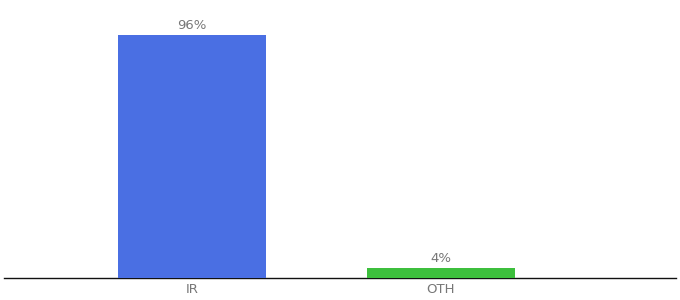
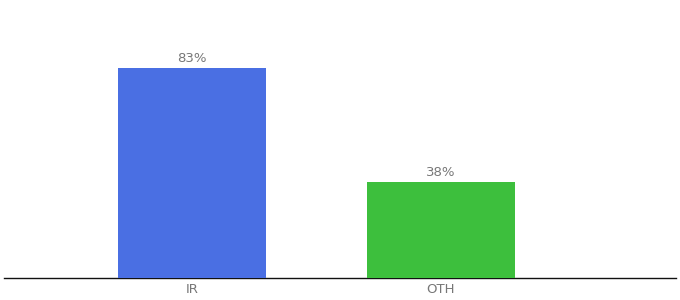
IR: 96% -> 83%
OTH: 4% -> 38%
